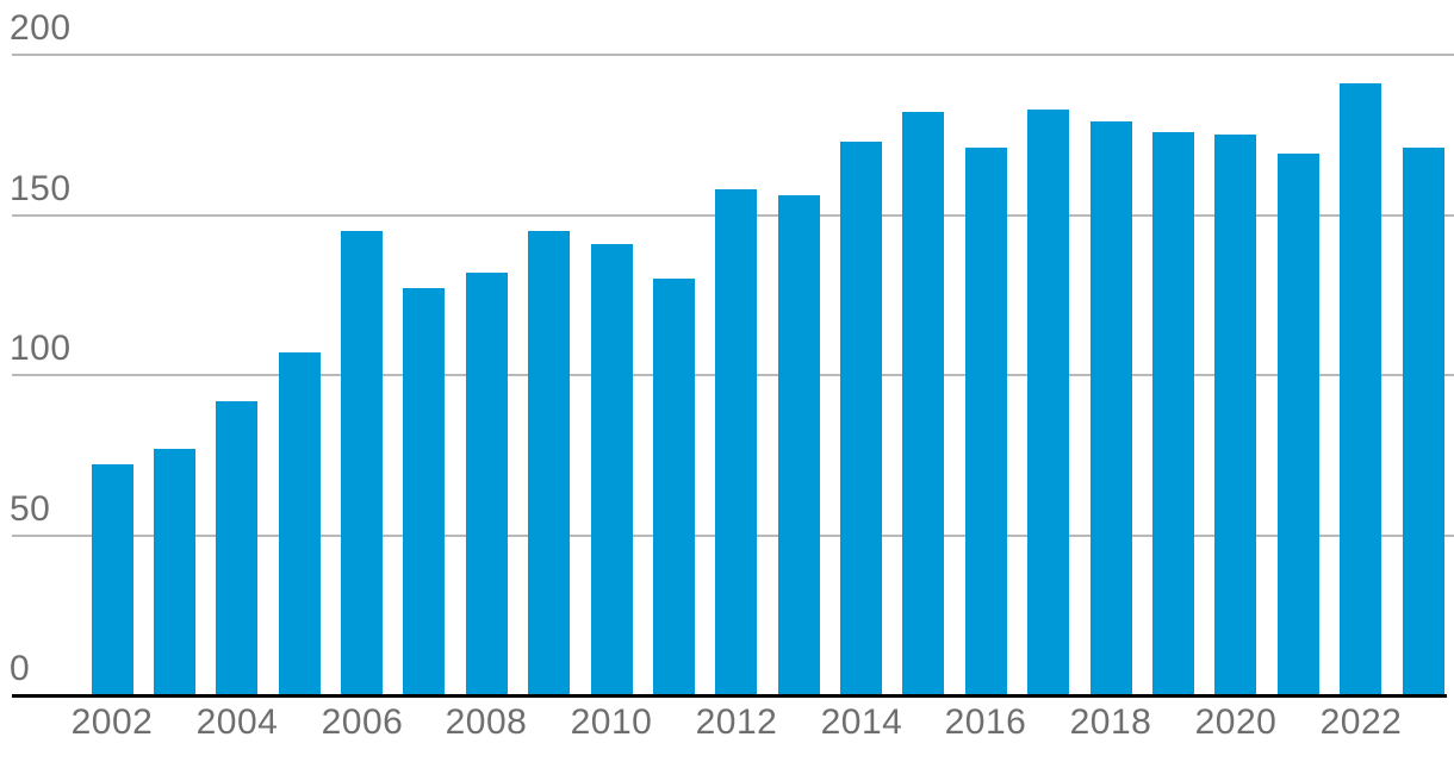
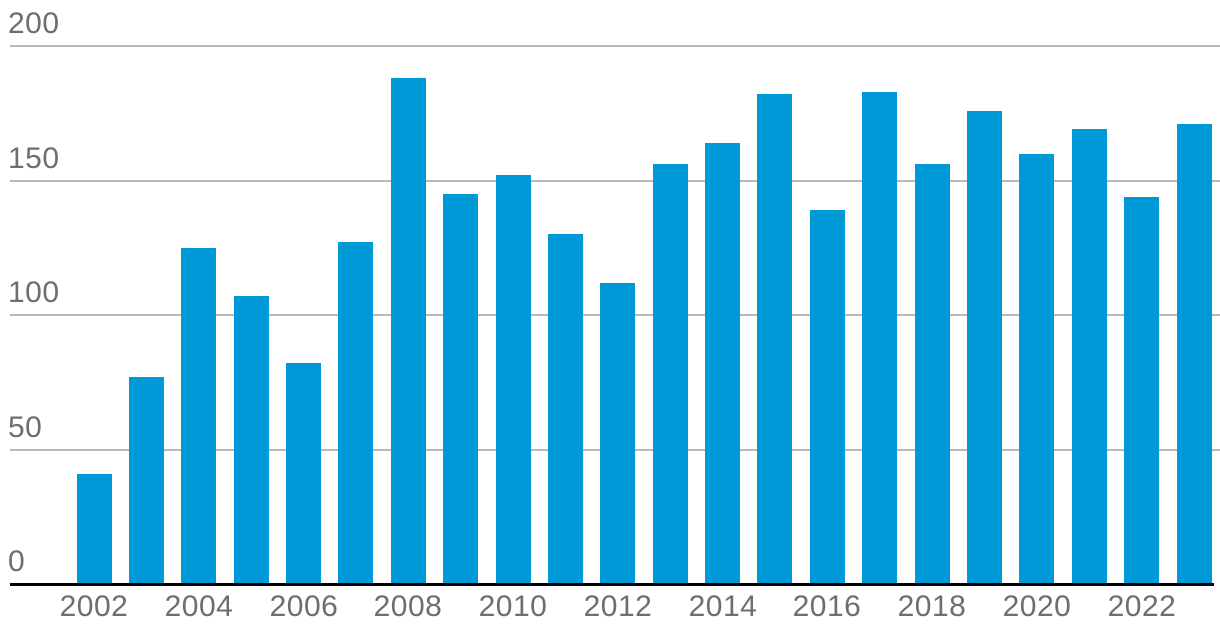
2002: 72 -> 41
2004: 92 -> 125
2006: 145 -> 82
2008: 132 -> 188
2010: 141 -> 152
2012: 158 -> 112
2014: 173 -> 164
2016: 171 -> 139
2018: 179 -> 156
2020: 175 -> 160
2022: 191 -> 144
